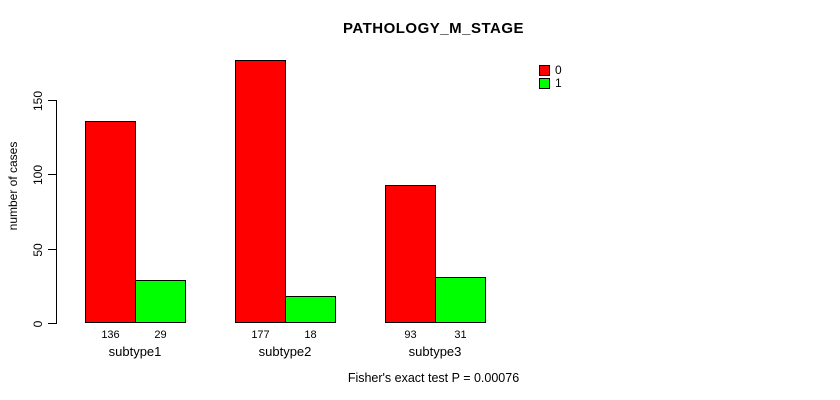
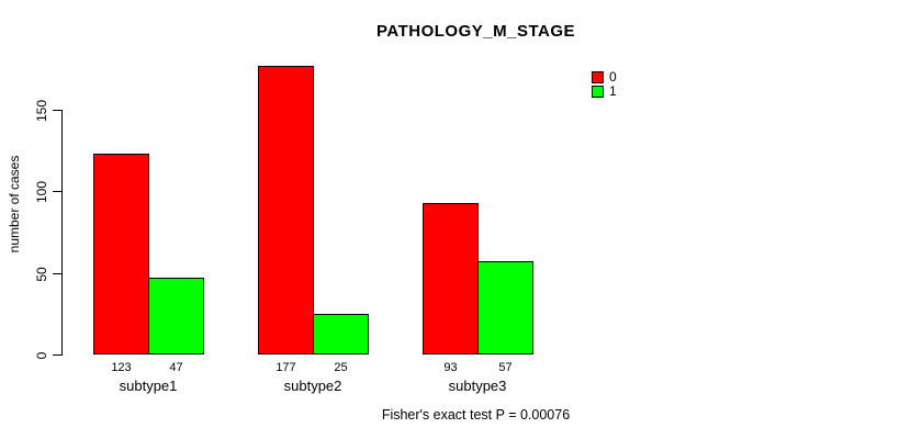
0/subtype1: 136 -> 123
1/subtype1: 29 -> 47
1/subtype2: 18 -> 25
1/subtype3: 31 -> 57
